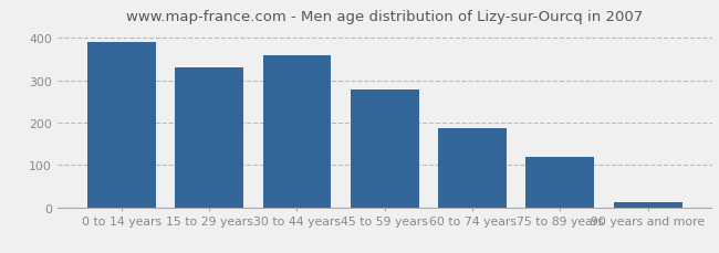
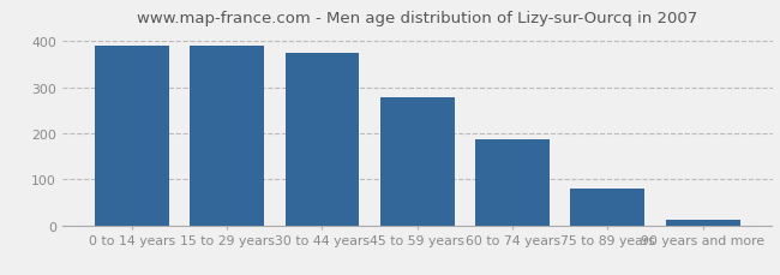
15 to 29 years: 330 -> 390
30 to 44 years: 360 -> 375
75 to 89 years: 120 -> 80
